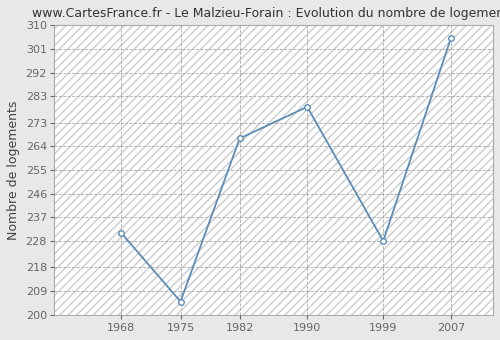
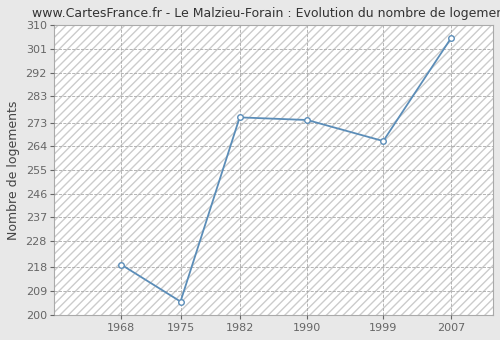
1968: 231 -> 219
1982: 267 -> 275
1990: 279 -> 274
1999: 228 -> 266
